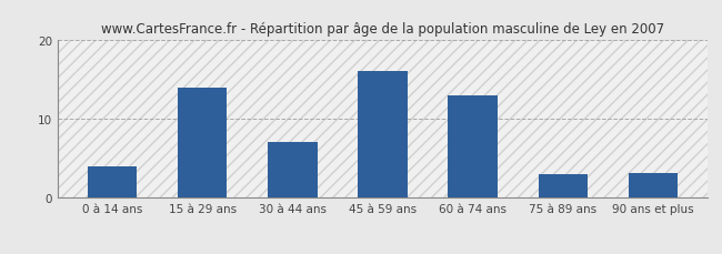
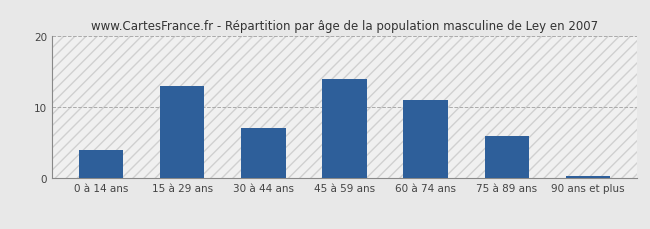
15 à 29 ans: 14.0 -> 13.0
45 à 59 ans: 16.0 -> 14.0
60 à 74 ans: 13.0 -> 11.0
75 à 89 ans: 3.0 -> 6.0
90 ans et plus: 3.2 -> 0.3
